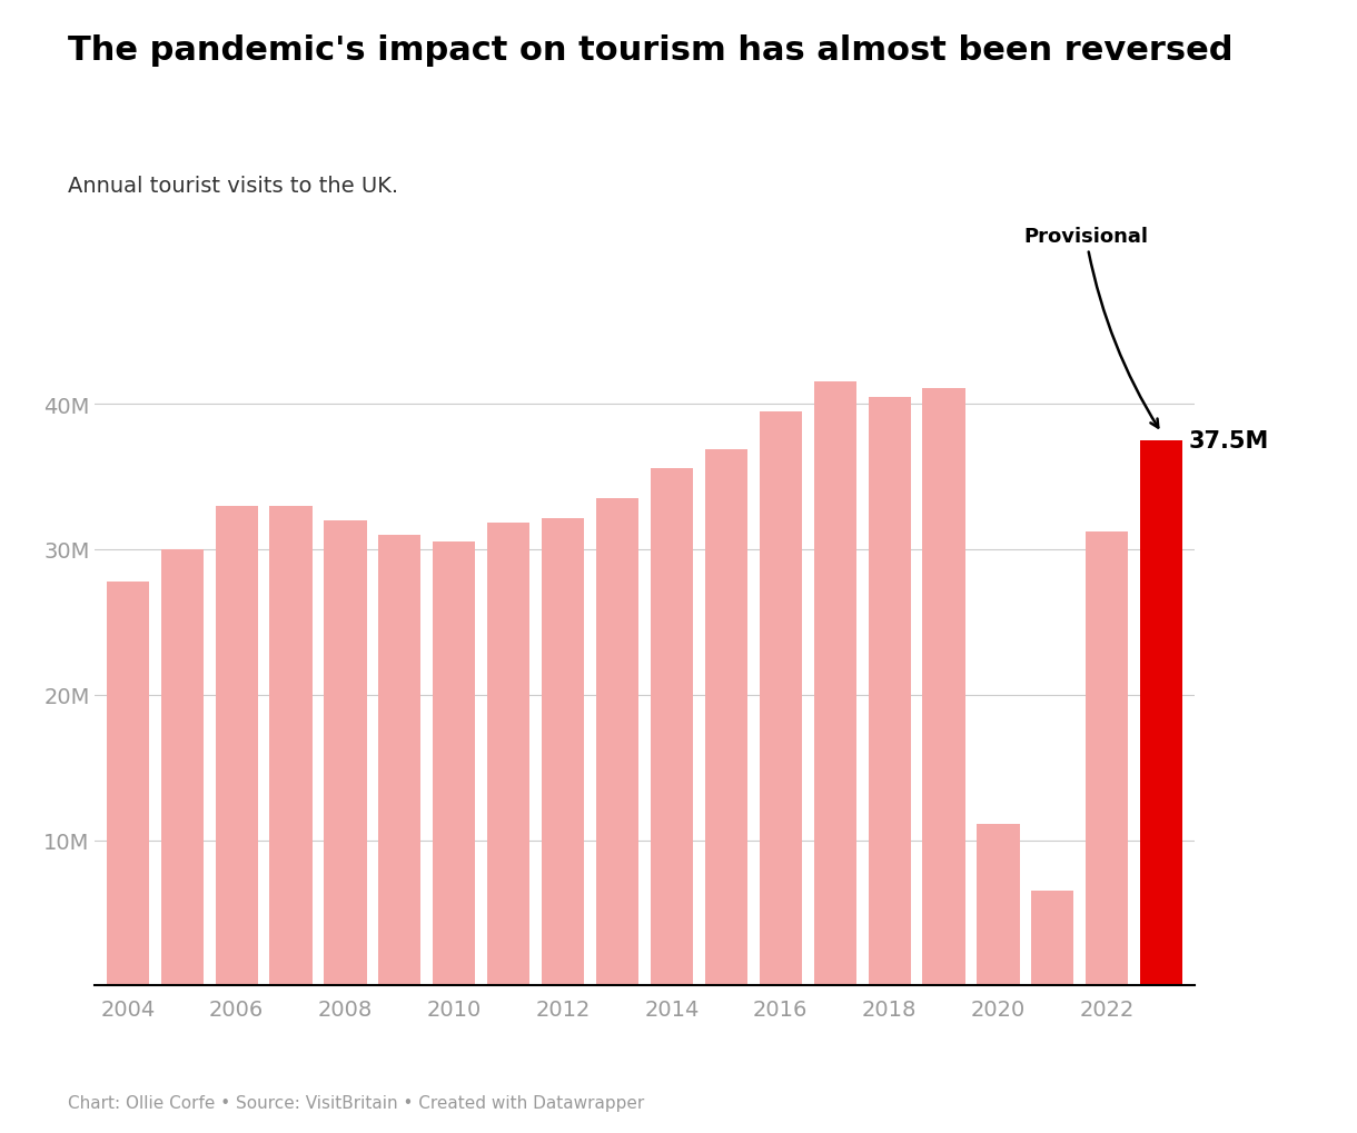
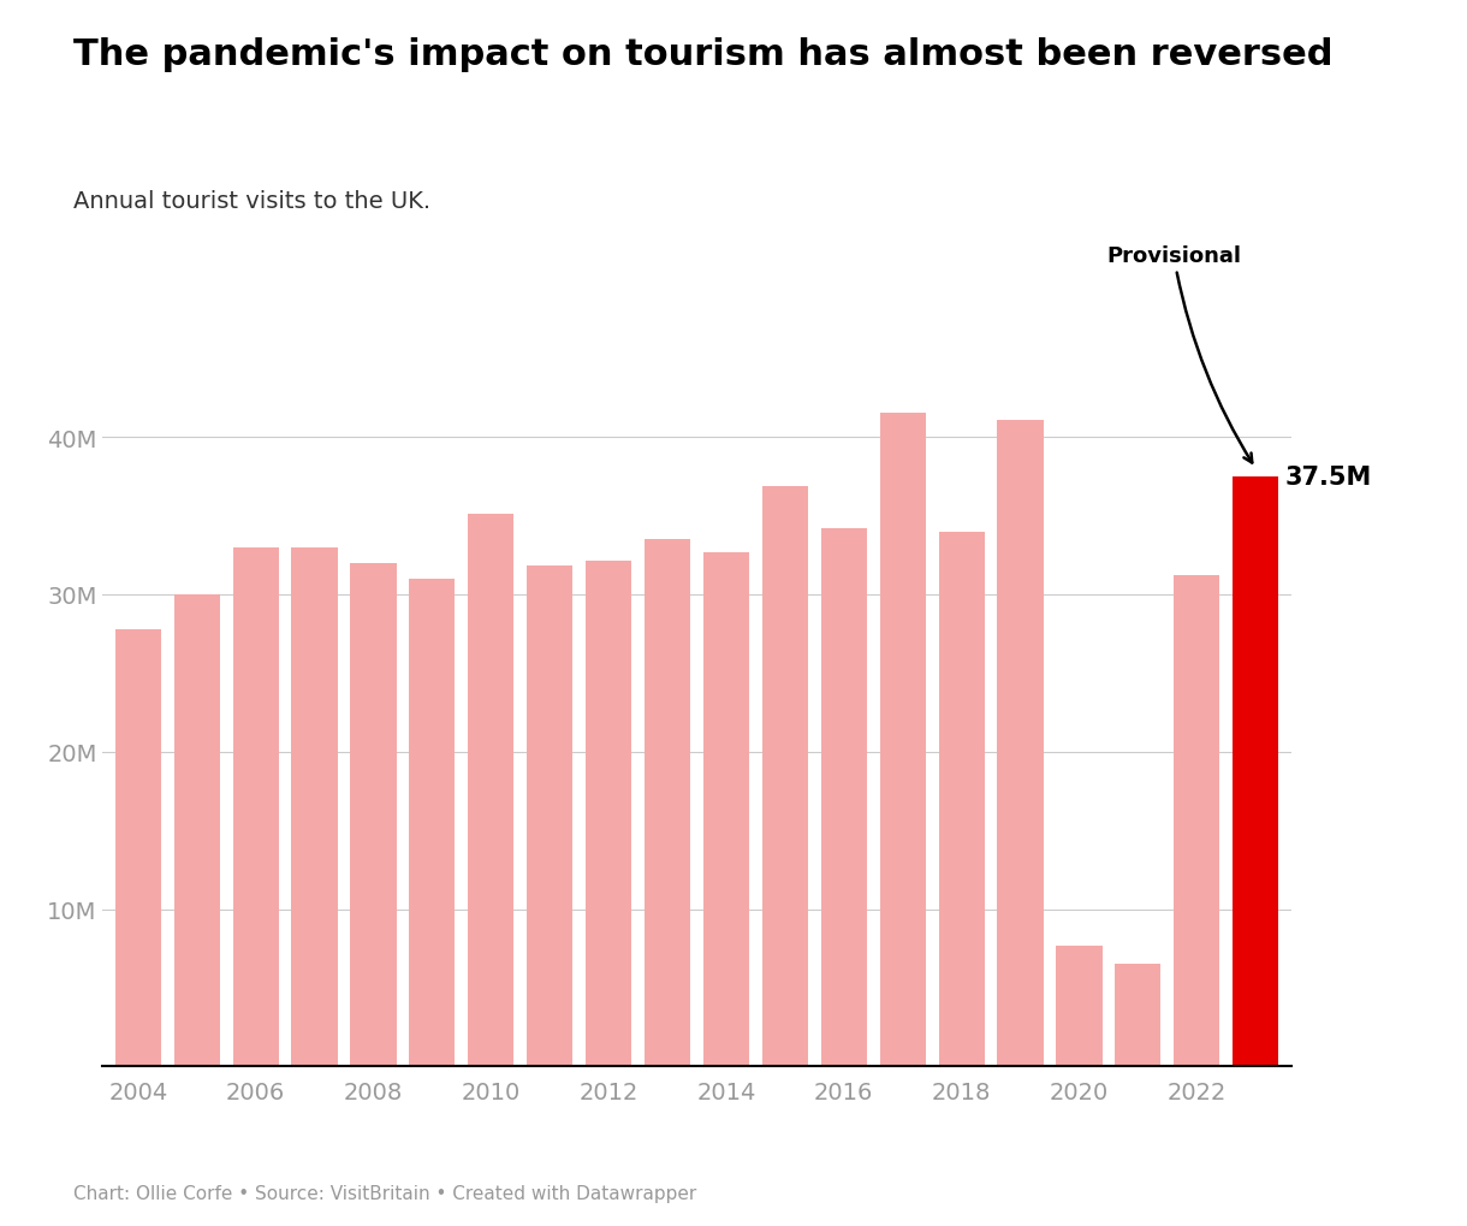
2010: 30.5M -> 35.1M
2014: 35.6M -> 32.7M
2016: 39.5M -> 34.2M
2018: 40.5M -> 34.0M
2020: 11.1M -> 7.7M
